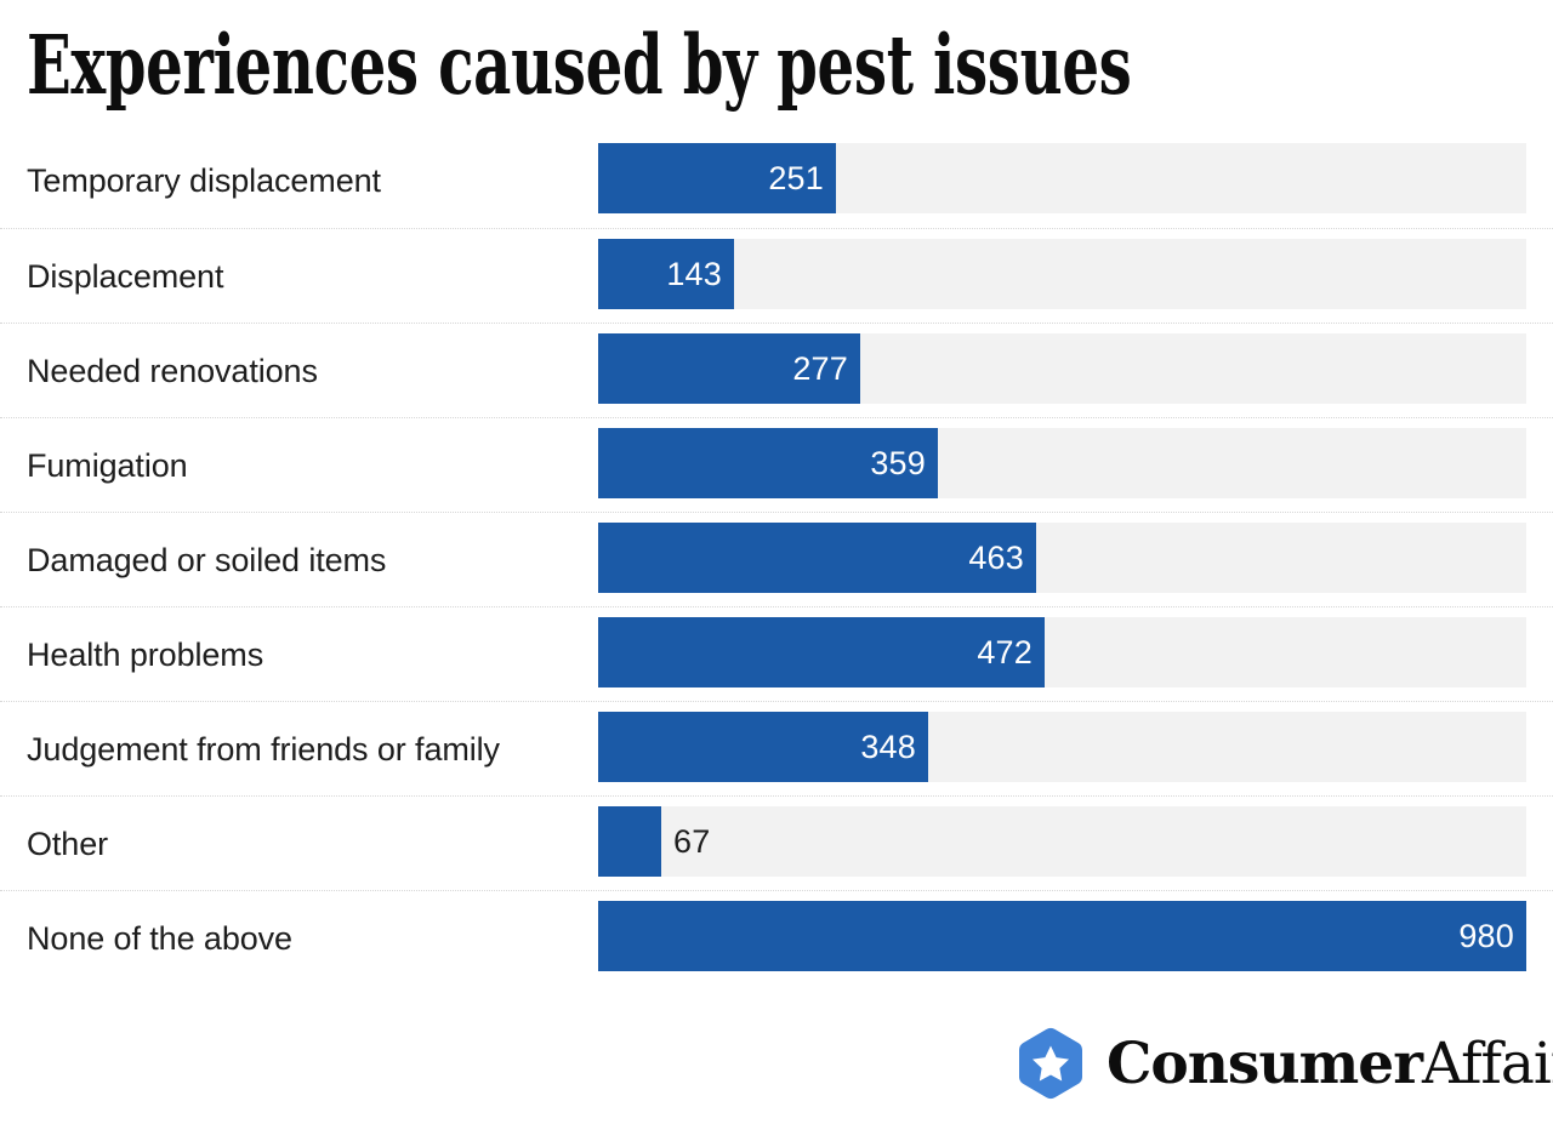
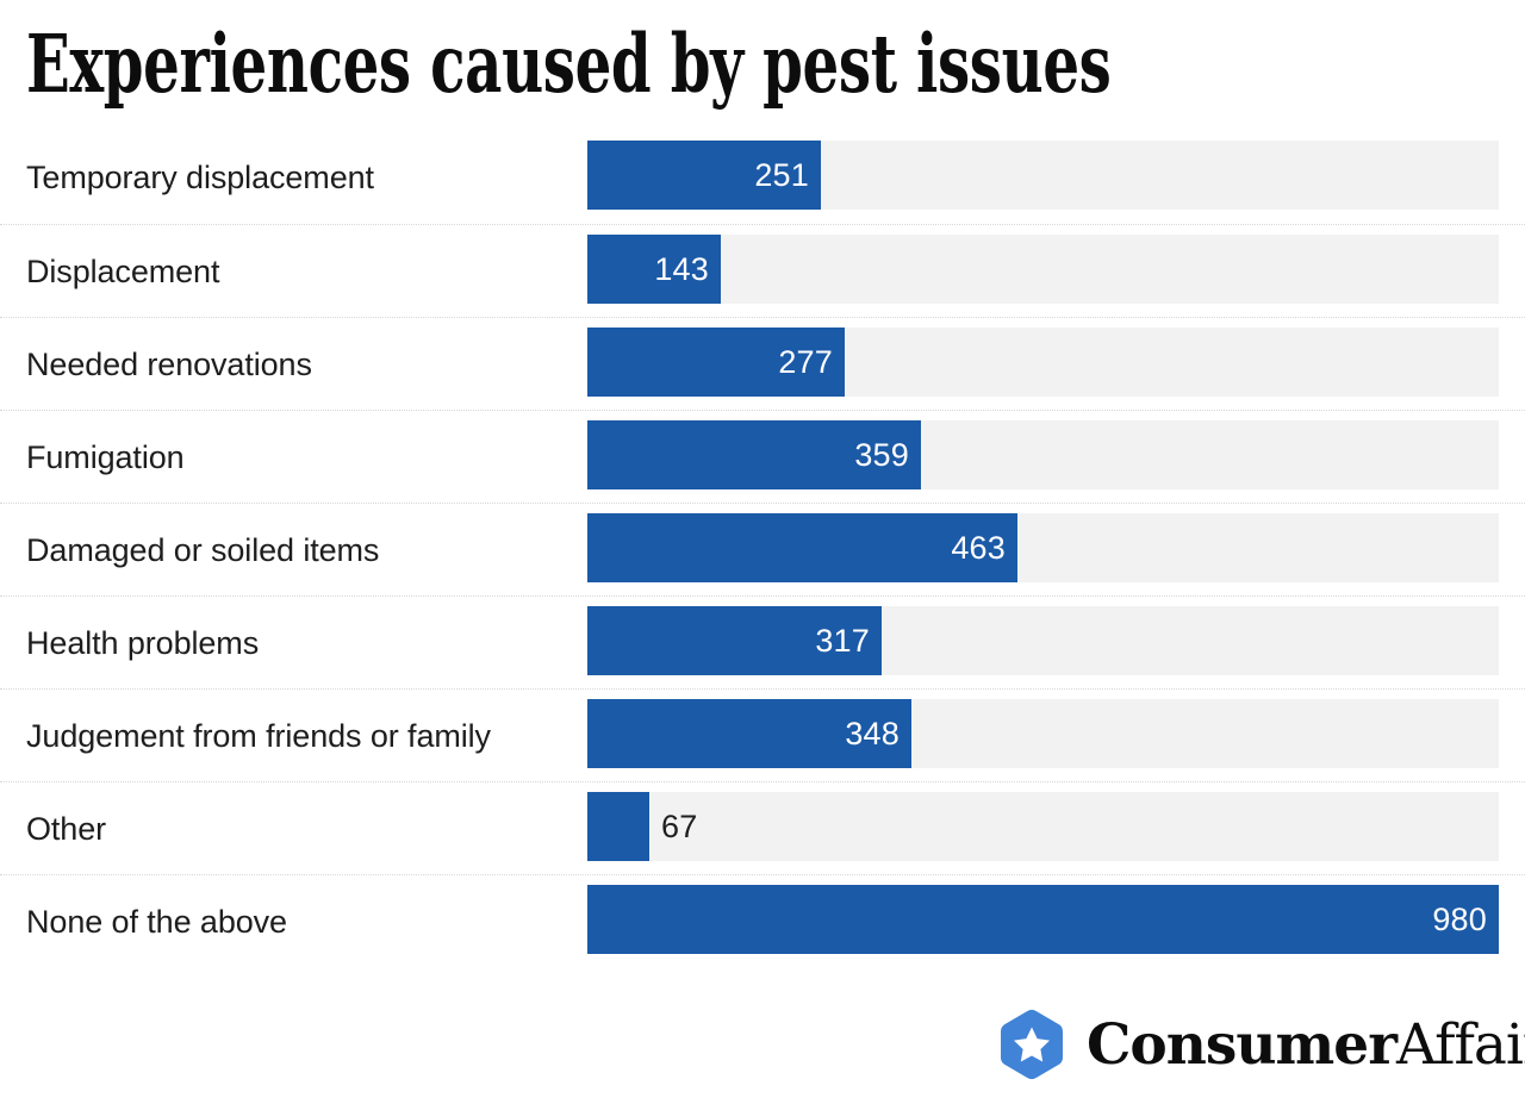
Health problems: 472 -> 317
